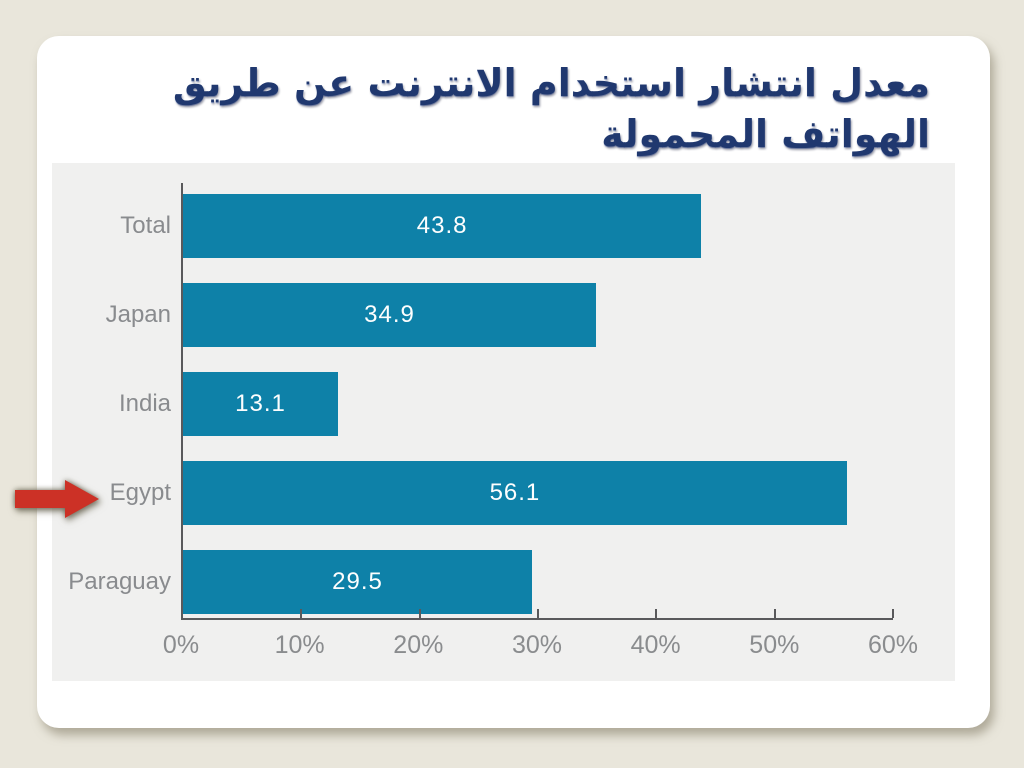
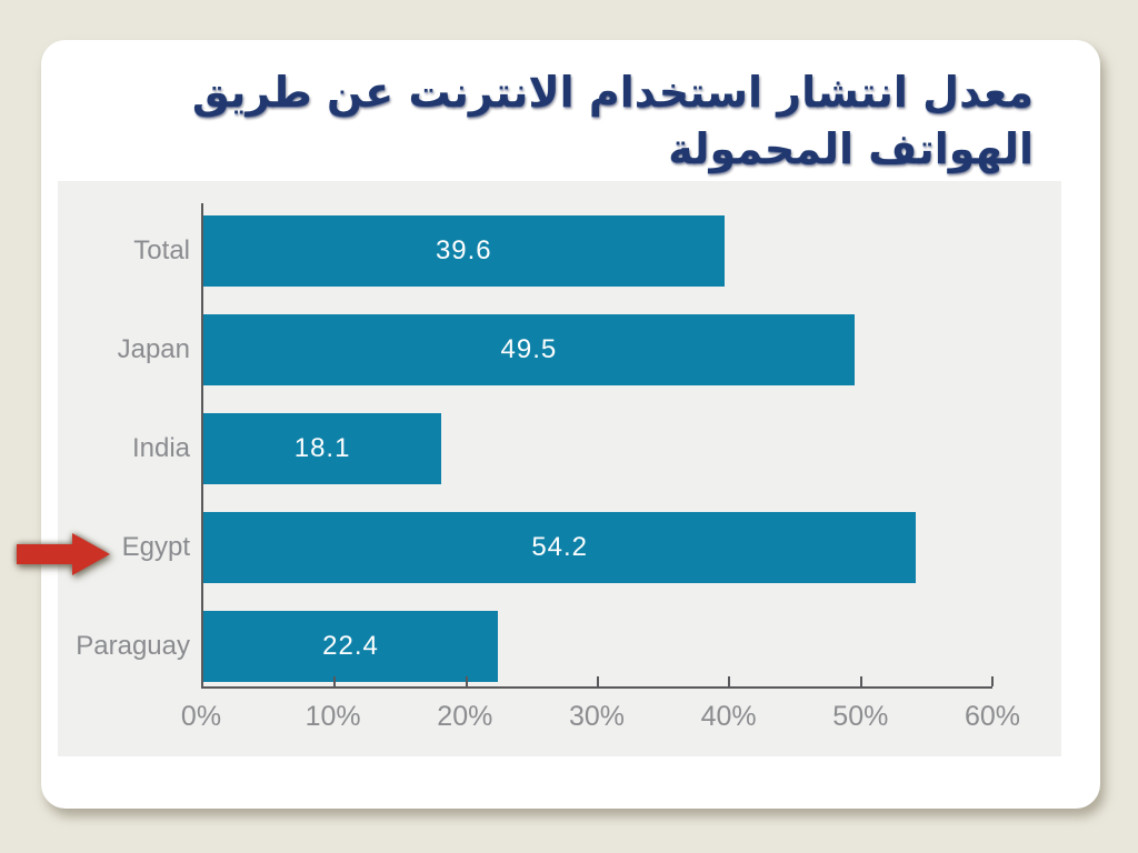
Total: 43.8 -> 39.6
Japan: 34.9 -> 49.5
India: 13.1 -> 18.1
Egypt: 56.1 -> 54.2
Paraguay: 29.5 -> 22.4
